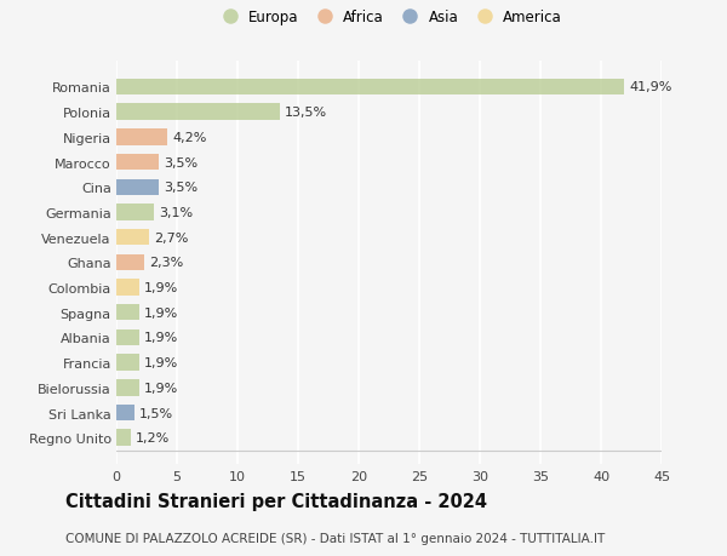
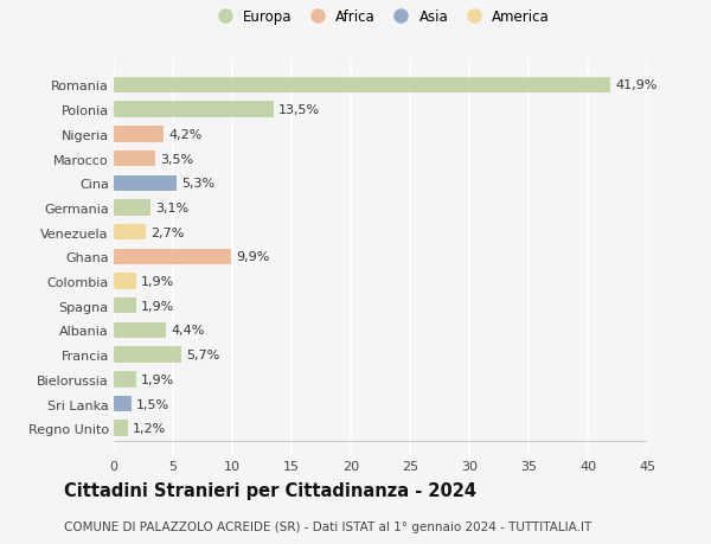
Cina: 3,5% -> 5,3%
Ghana: 2,3% -> 9,9%
Albania: 1,9% -> 4,4%
Francia: 1,9% -> 5,7%
